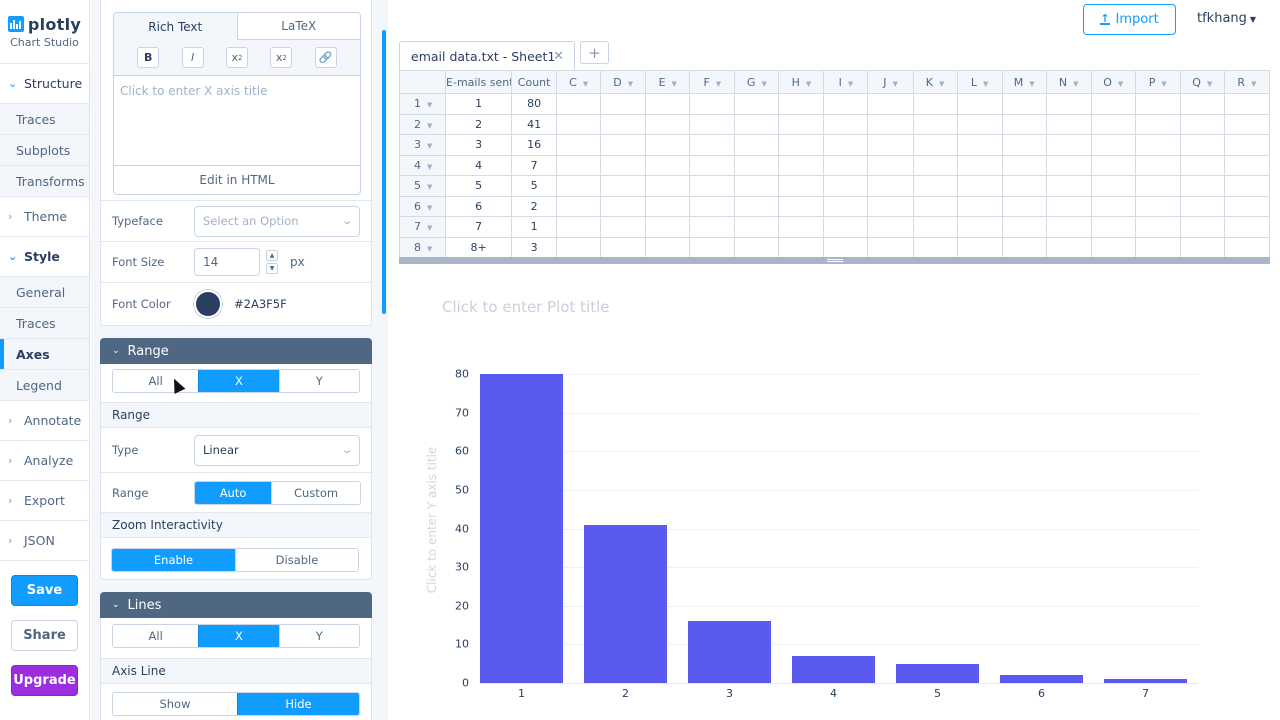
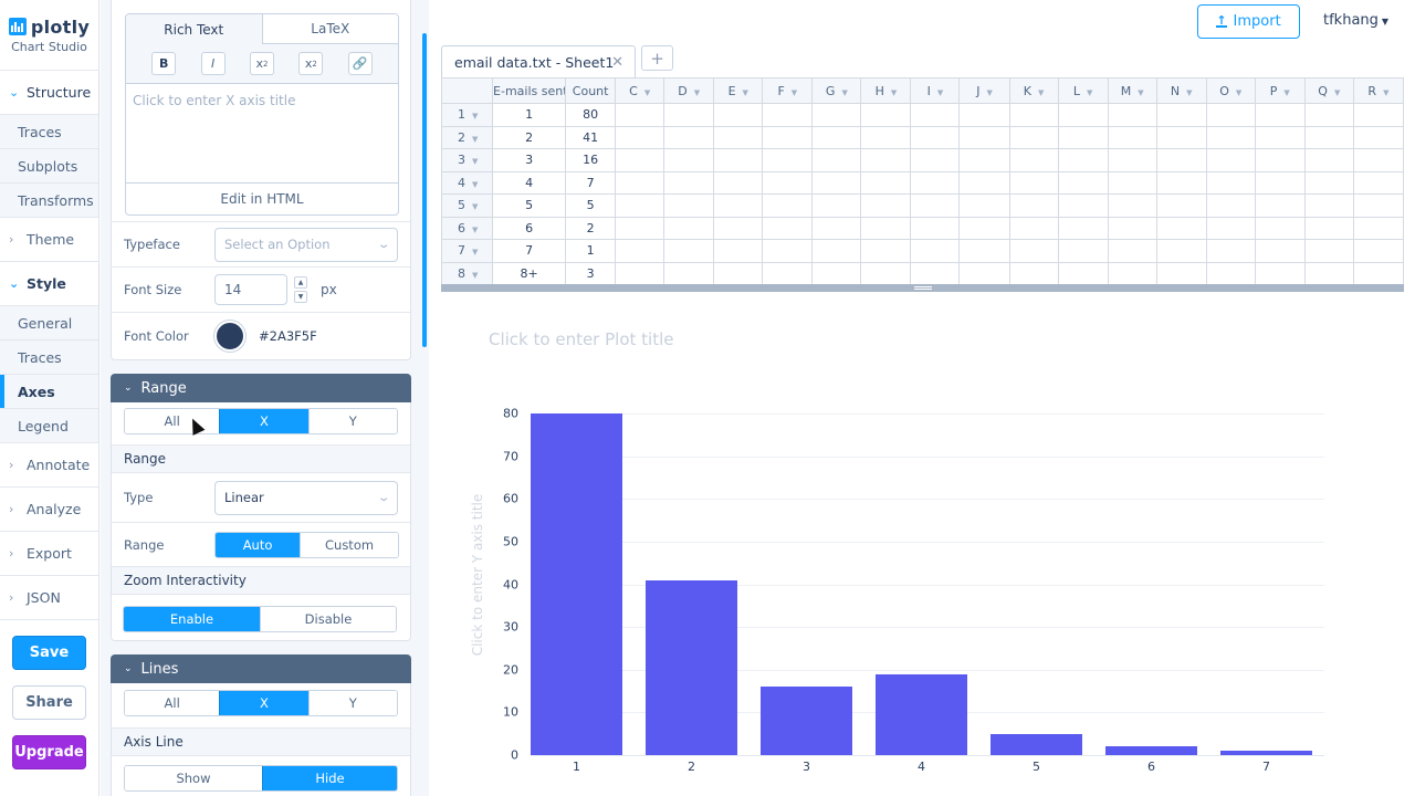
4: 7 -> 19
